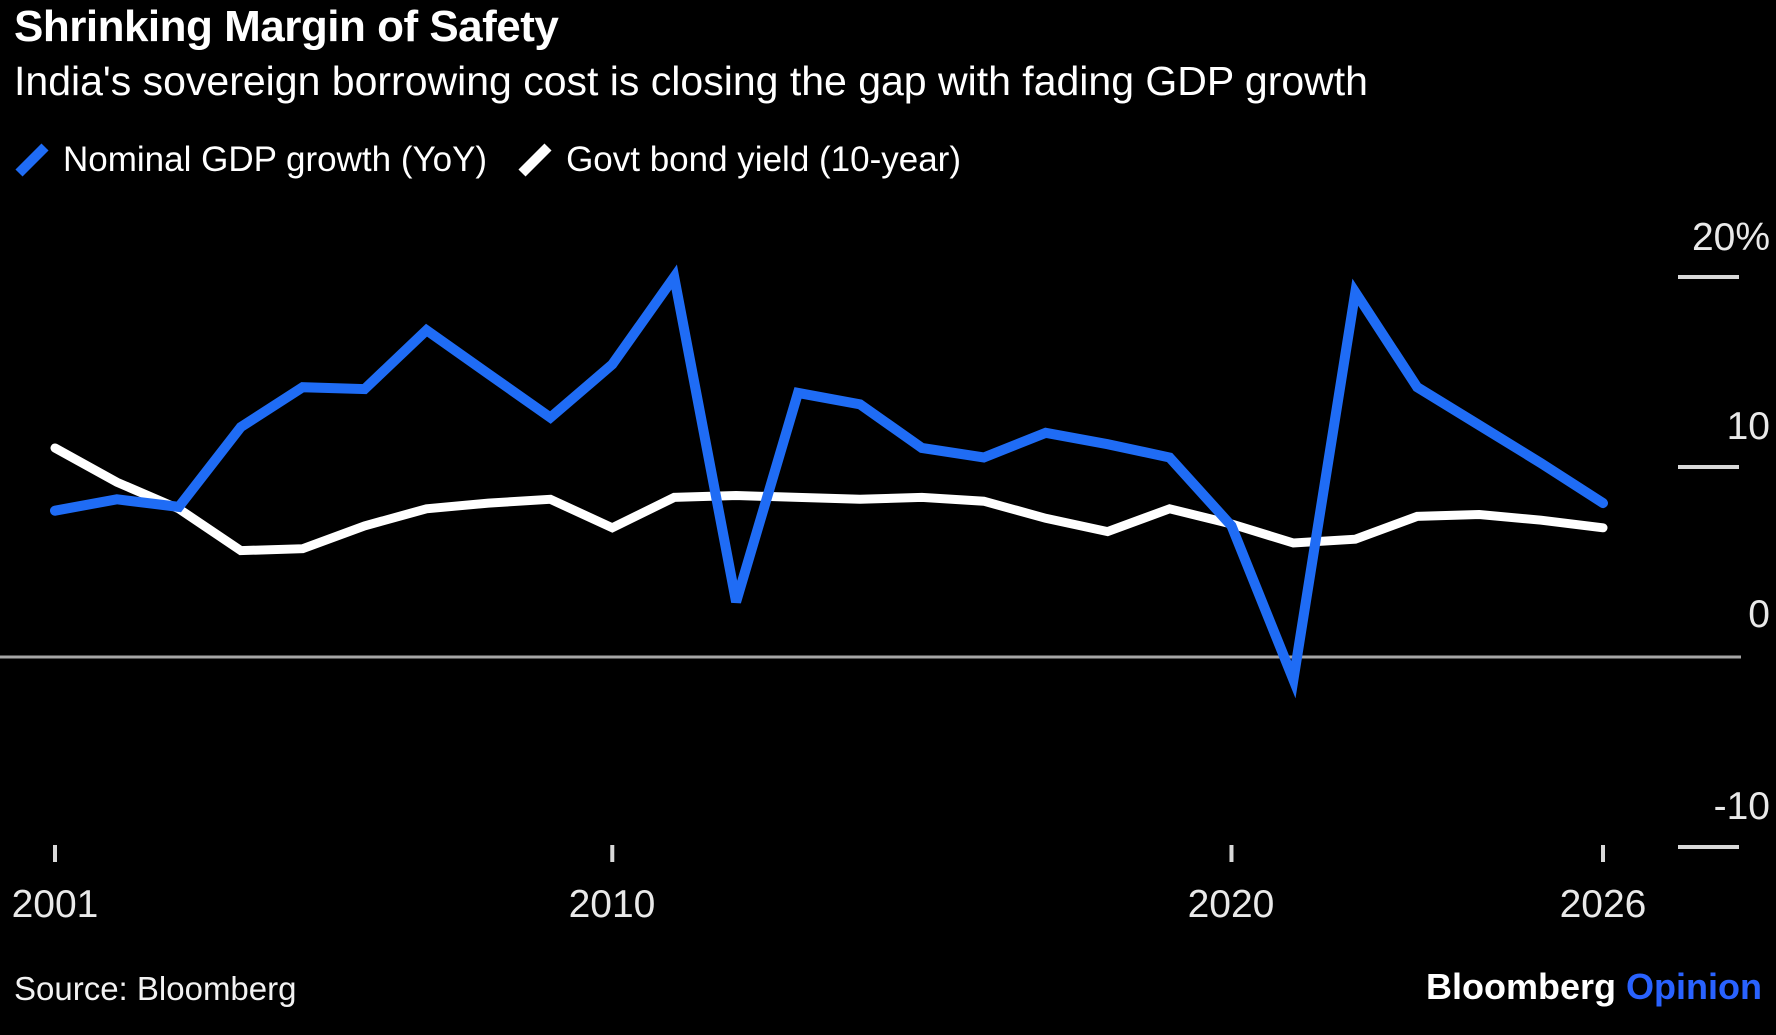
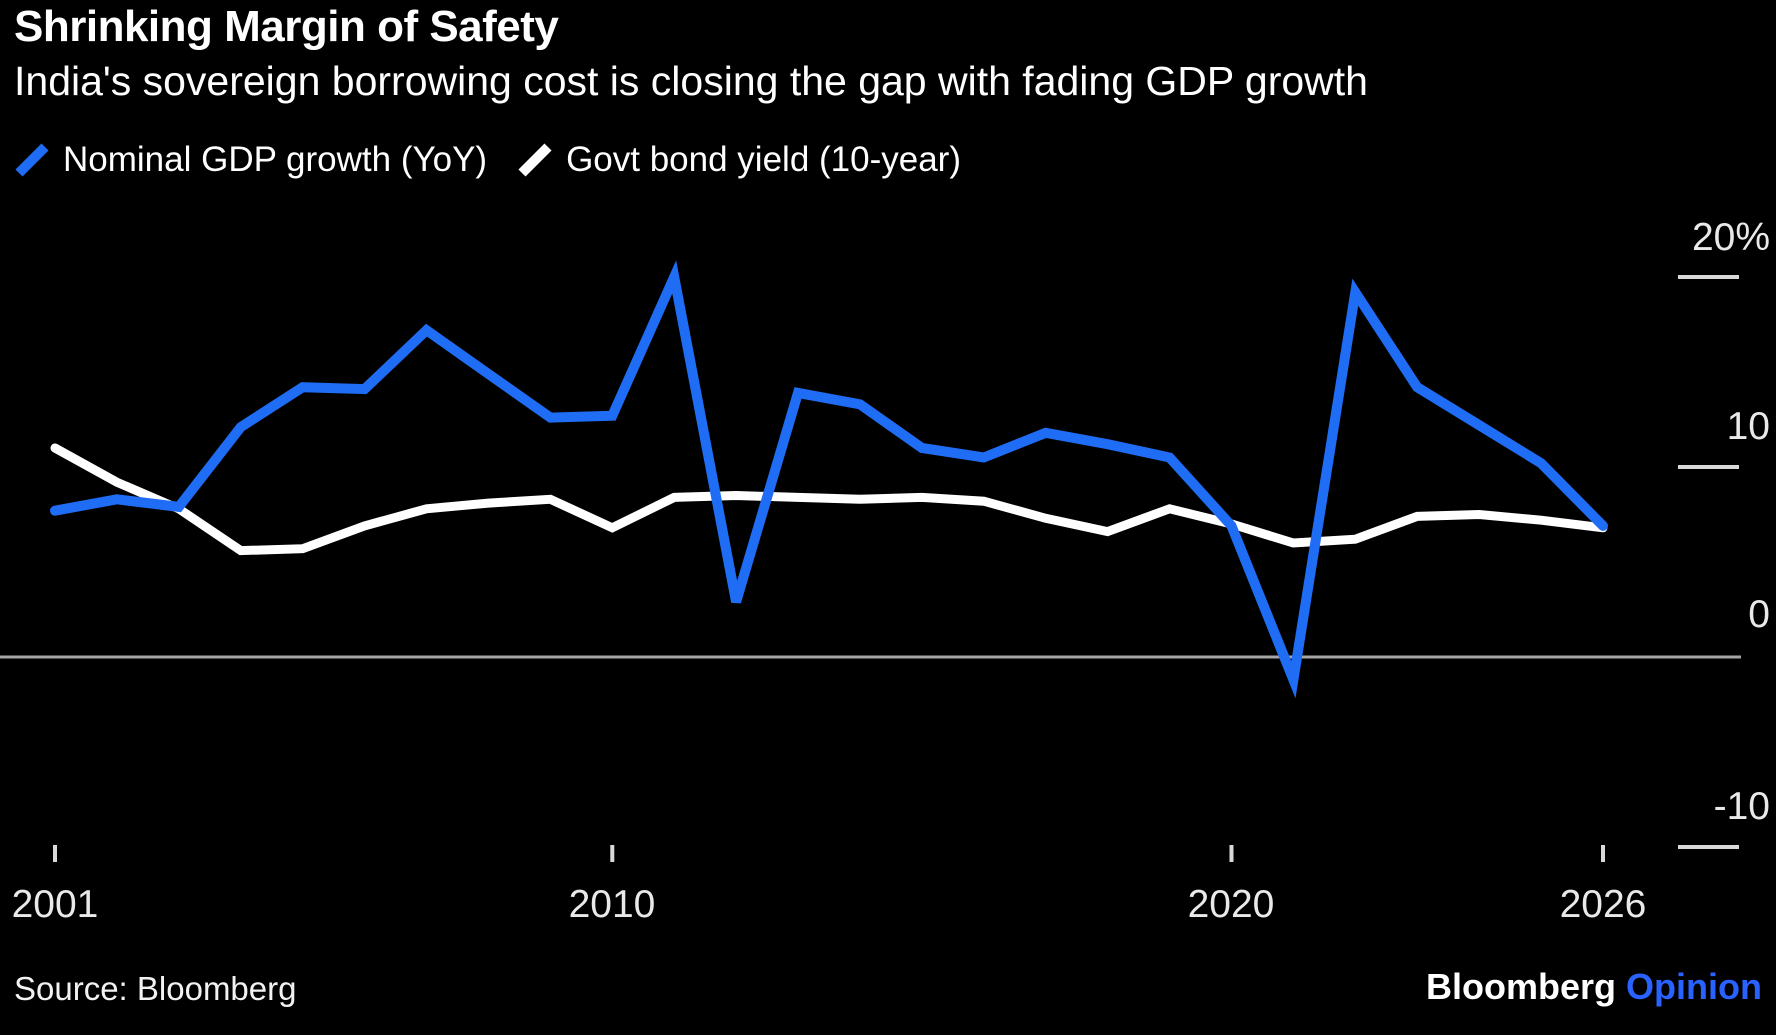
Nominal GDP growth (YoY)/2010: 15.4% -> 12.7%
Nominal GDP growth (YoY)/2026: 8.1% -> 6.9%
